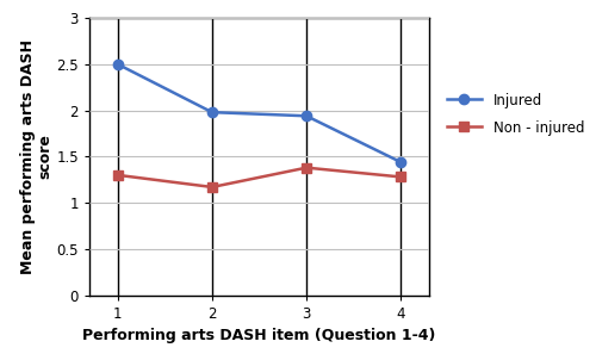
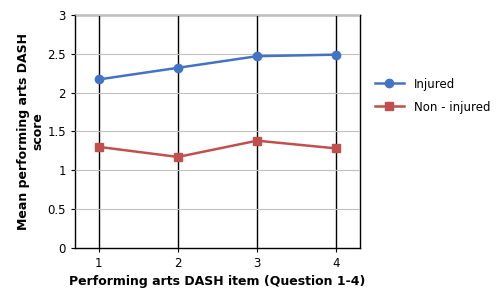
Injured/1: 2.50 -> 2.17
Injured/2: 1.98 -> 2.32
Injured/3: 1.94 -> 2.47
Injured/4: 1.44 -> 2.49
